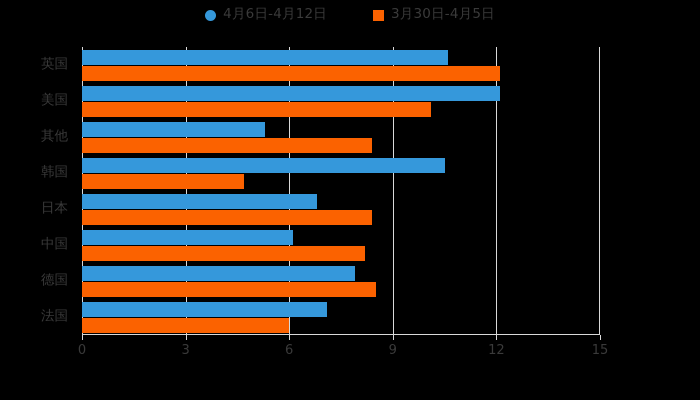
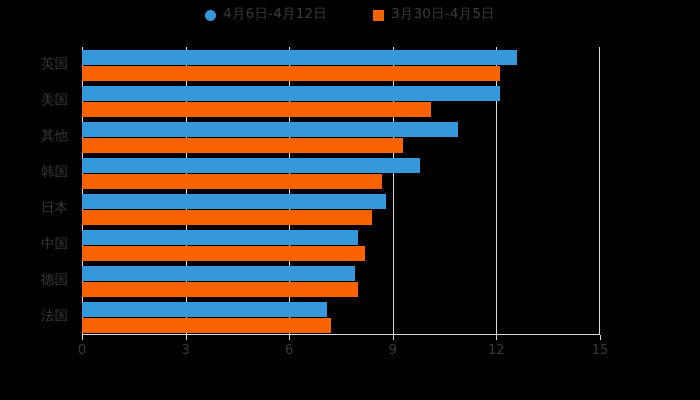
4月6日-4月12日/英国: 10.6 -> 12.6
4月6日-4月12日/其他: 5.3 -> 10.9
3月30日-4月5日/其他: 8.4 -> 9.3
4月6日-4月12日/韩国: 10.5 -> 9.8
3月30日-4月5日/韩国: 4.7 -> 8.7
4月6日-4月12日/日本: 6.8 -> 8.8
4月6日-4月12日/中国: 6.1 -> 8.0
3月30日-4月5日/德国: 8.5 -> 8.0
3月30日-4月5日/法国: 6.0 -> 7.2
